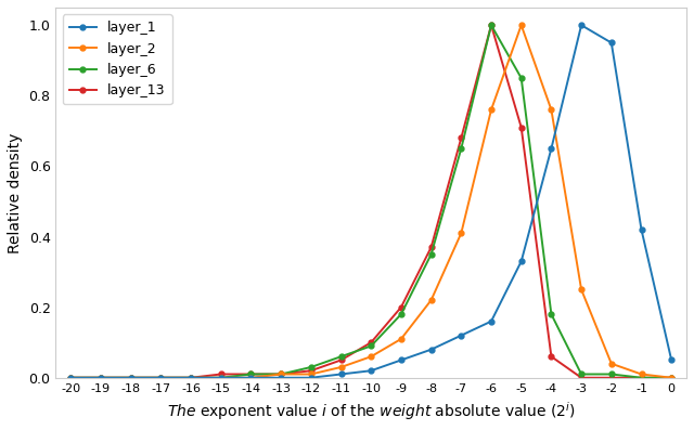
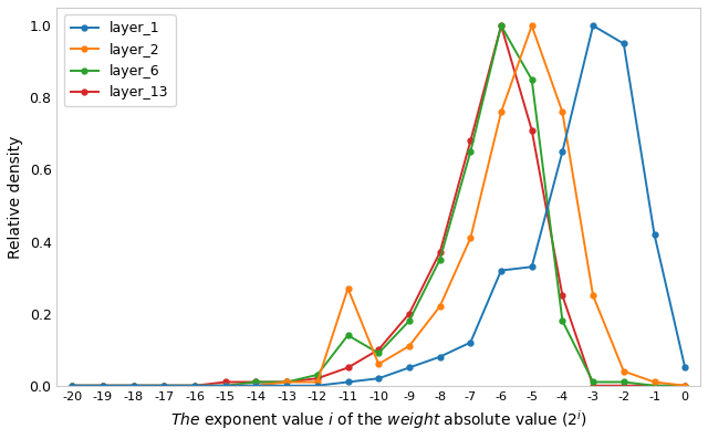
layer_2/-11: 0.03 -> 0.27
layer_6/-11: 0.06 -> 0.14
layer_1/-6: 0.16 -> 0.32
layer_13/-4: 0.06 -> 0.25
